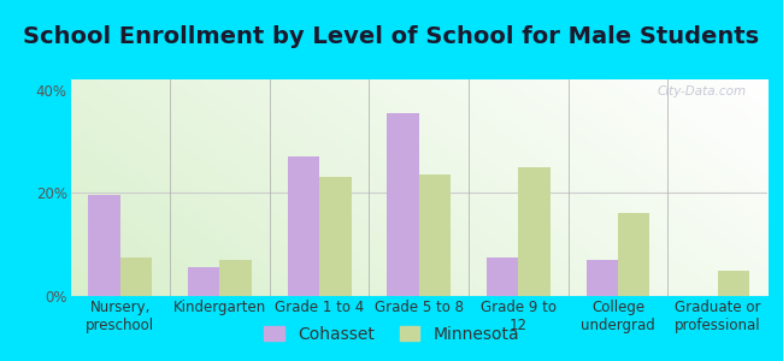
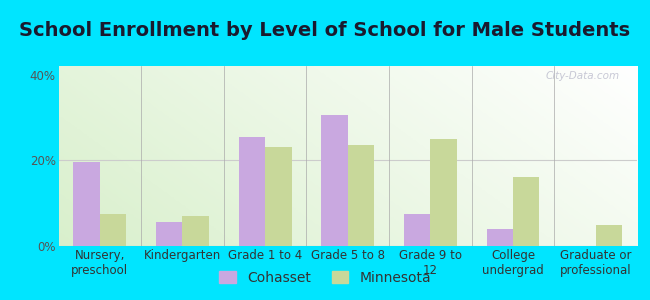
Cohasset/Grade 1 to 4: 27.0% -> 25.5%
Cohasset/Grade 5 to 8: 35.5% -> 30.5%
Cohasset/College undergrad: 7.0% -> 4.0%
